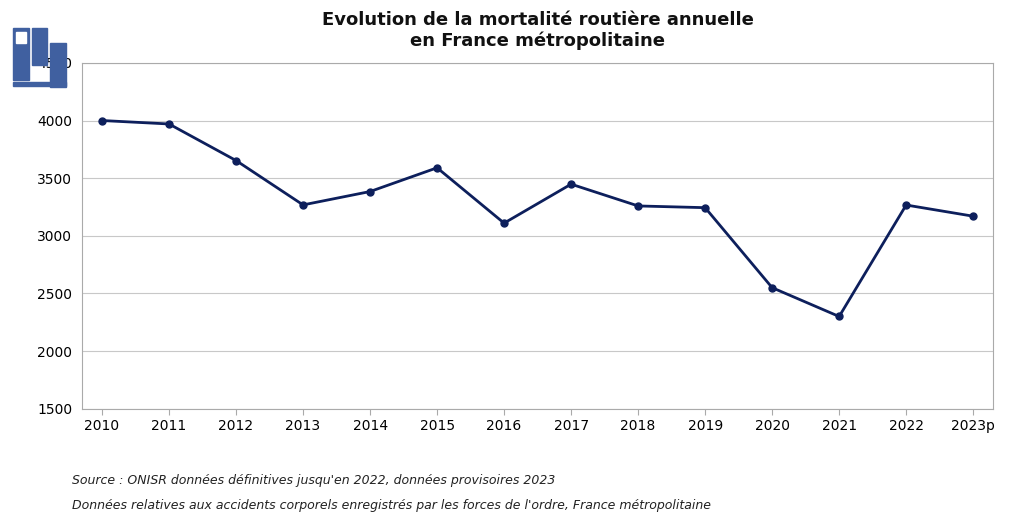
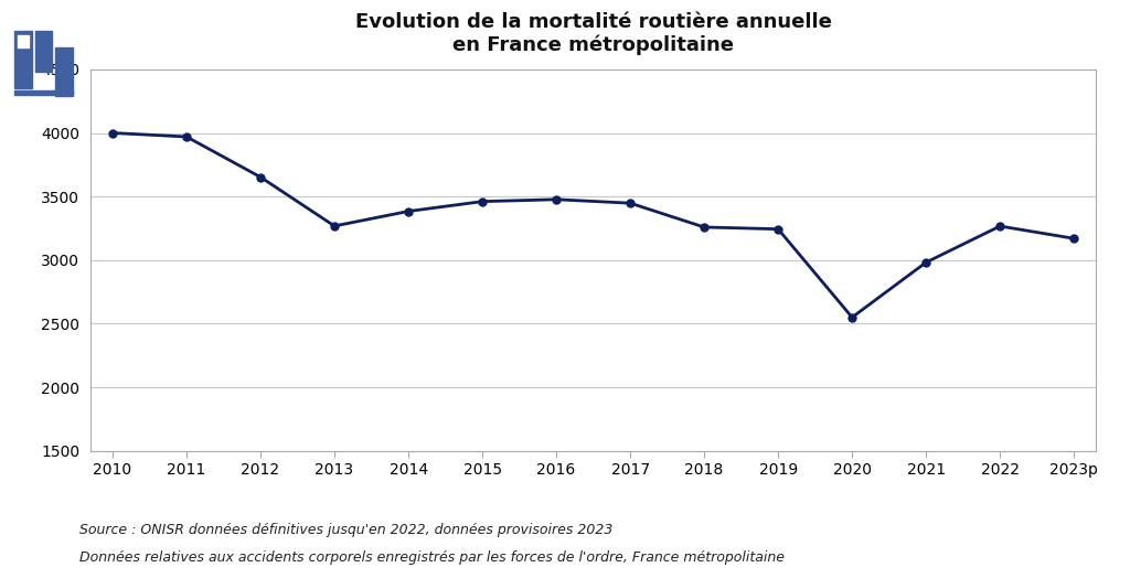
2015: 3590 -> 3460
2016: 3110 -> 3480
2021: 2300 -> 2980
